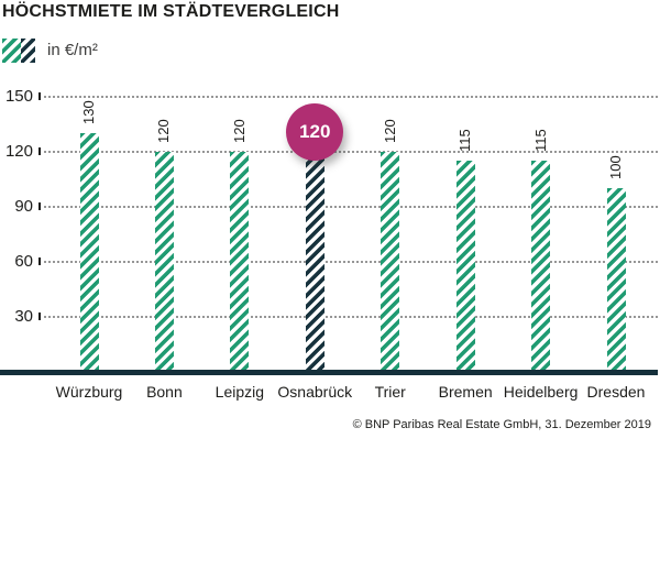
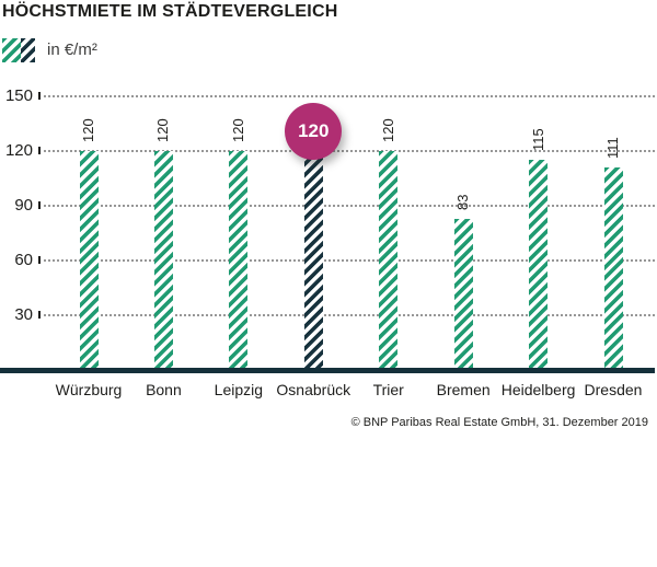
Würzburg: 130 -> 120
Bremen: 115 -> 83
Dresden: 100 -> 111
